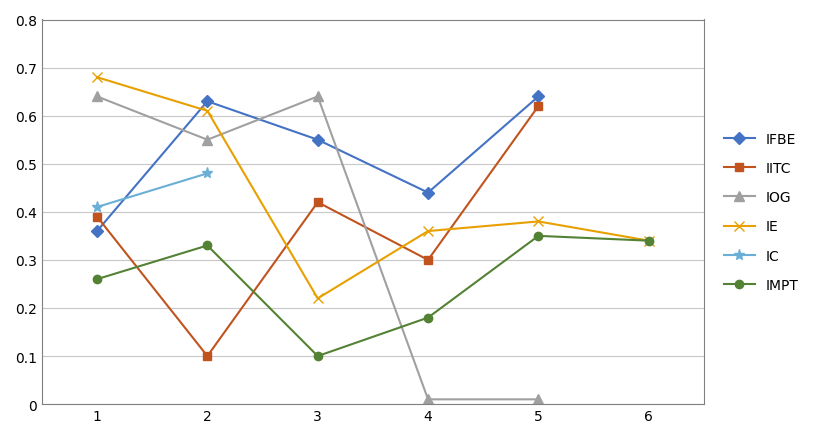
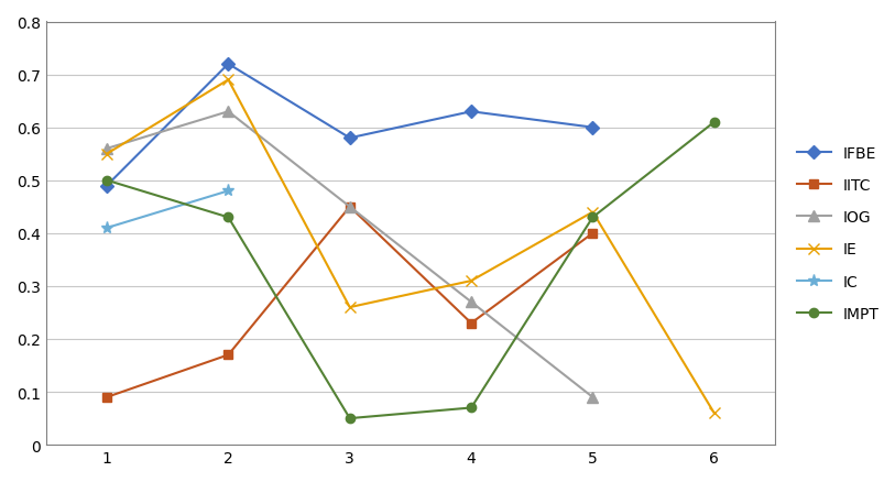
IFBE/1: 0.36 -> 0.49
IITC/1: 0.39 -> 0.09
IOG/1: 0.64 -> 0.56
IE/1: 0.68 -> 0.55
IMPT/1: 0.26 -> 0.50
IFBE/2: 0.63 -> 0.72
IITC/2: 0.10 -> 0.17
IOG/2: 0.55 -> 0.63
IE/2: 0.61 -> 0.69
IMPT/2: 0.33 -> 0.43
IFBE/3: 0.55 -> 0.58
IITC/3: 0.42 -> 0.45
IOG/3: 0.64 -> 0.45
IE/3: 0.22 -> 0.26
IMPT/3: 0.10 -> 0.05
IFBE/4: 0.44 -> 0.63
IITC/4: 0.30 -> 0.23
IOG/4: 0.01 -> 0.27
IE/4: 0.36 -> 0.31
IMPT/4: 0.18 -> 0.07
IFBE/5: 0.64 -> 0.60
IITC/5: 0.62 -> 0.40
IOG/5: 0.01 -> 0.09
IE/5: 0.38 -> 0.44
IMPT/5: 0.35 -> 0.43
IE/6: 0.34 -> 0.06
IMPT/6: 0.34 -> 0.61
